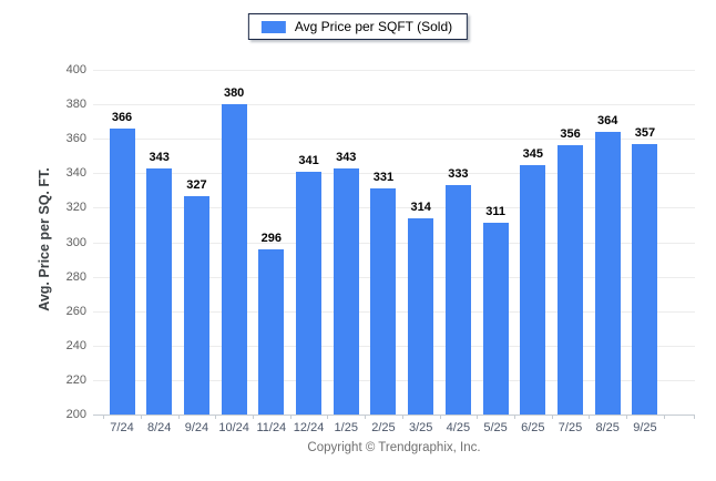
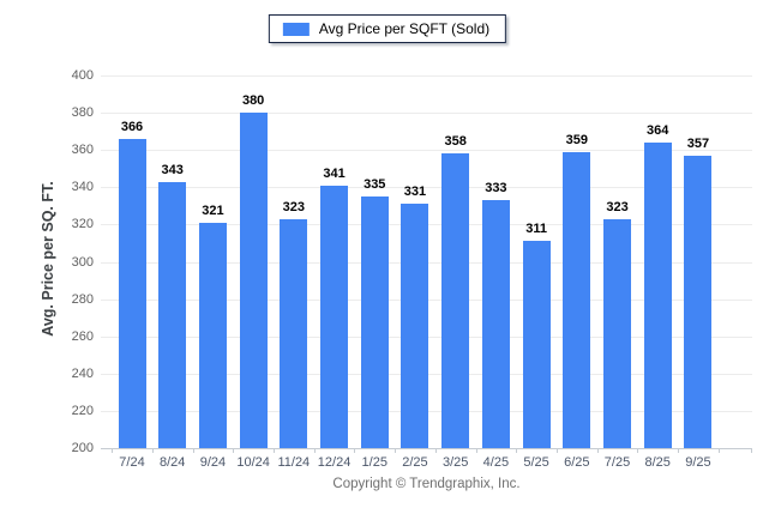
9/24: 327 -> 321
11/24: 296 -> 323
1/25: 343 -> 335
3/25: 314 -> 358
6/25: 345 -> 359
7/25: 356 -> 323
